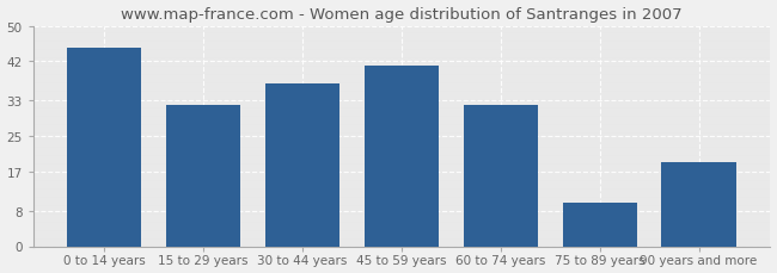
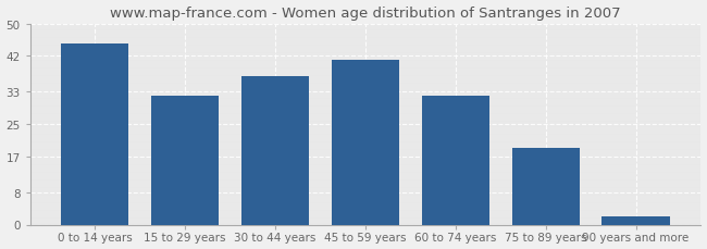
75 to 89 years: 10 -> 19
90 years and more: 19 -> 2
